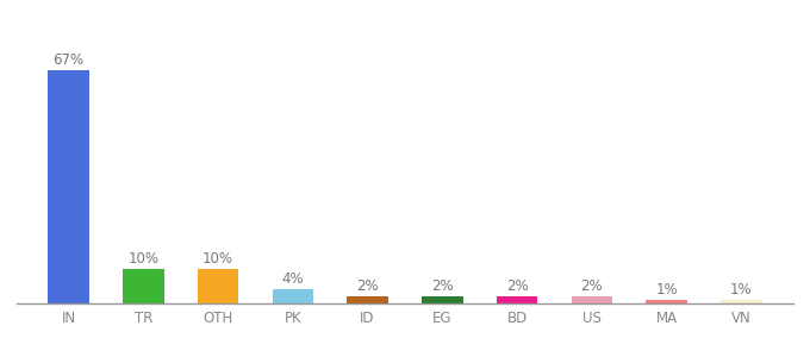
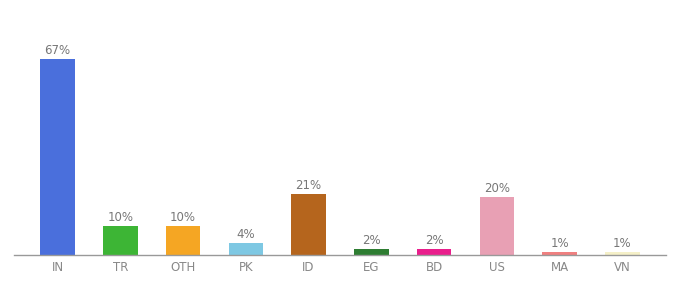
ID: 2% -> 21%
US: 2% -> 20%
